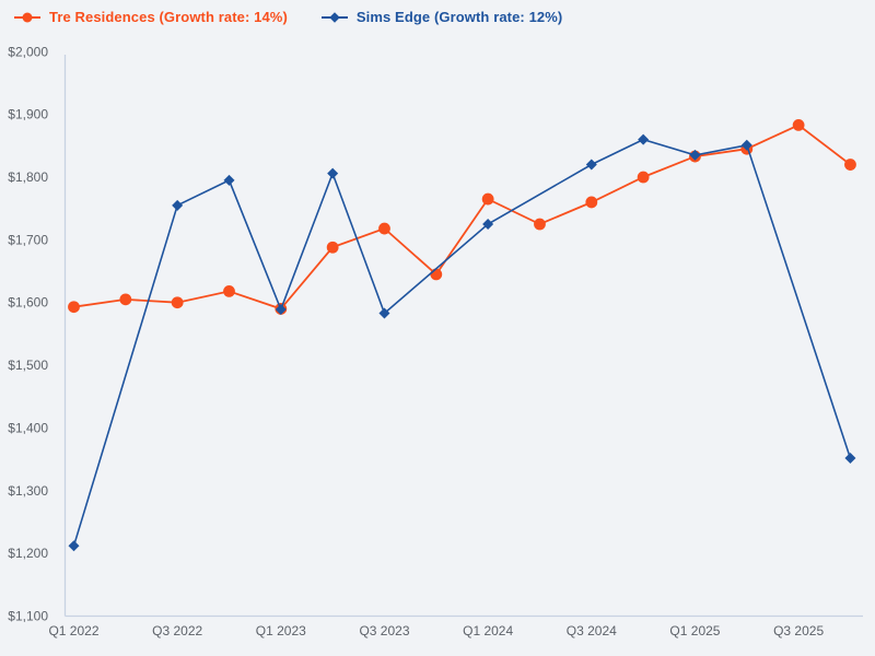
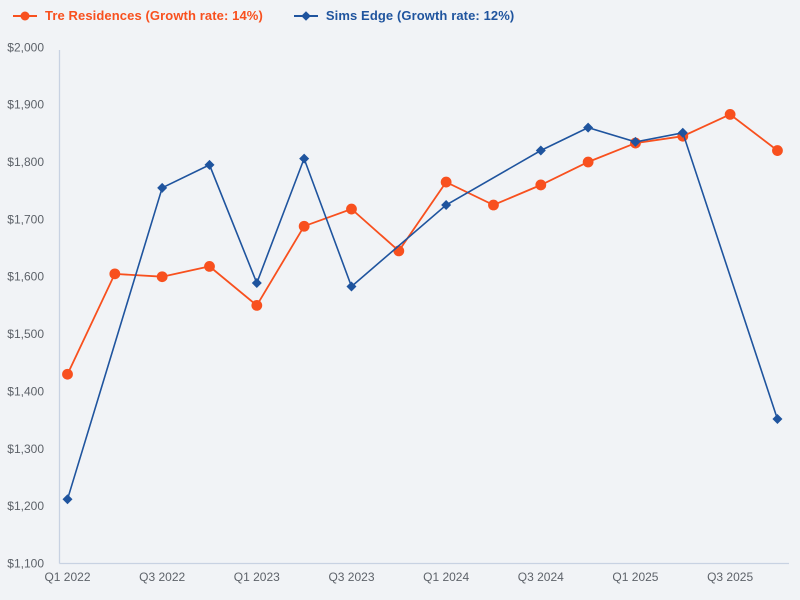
Tre Residences (Growth rate: 14%)/Q1 2022: $1590 -> $1430
Tre Residences (Growth rate: 14%)/Q1 2023: $1590 -> $1550
